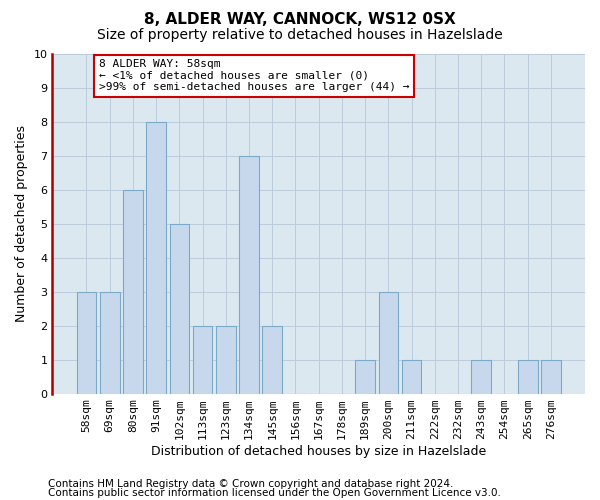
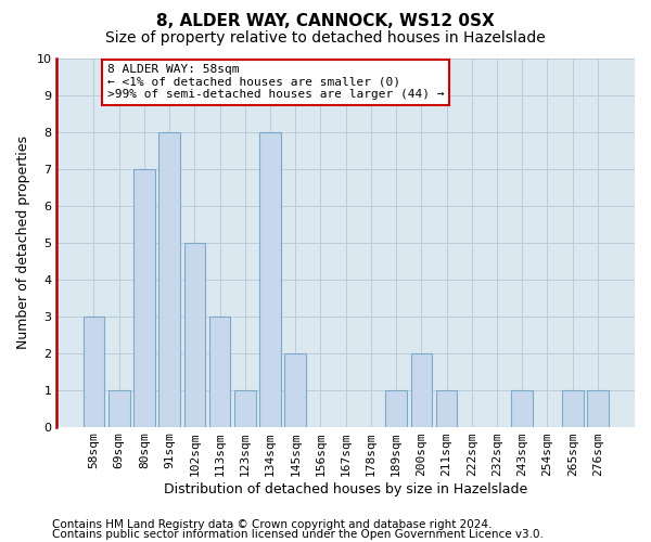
69sqm: 3 -> 1
80sqm: 6 -> 7
113sqm: 2 -> 3
123sqm: 2 -> 1
134sqm: 7 -> 8
200sqm: 3 -> 2
